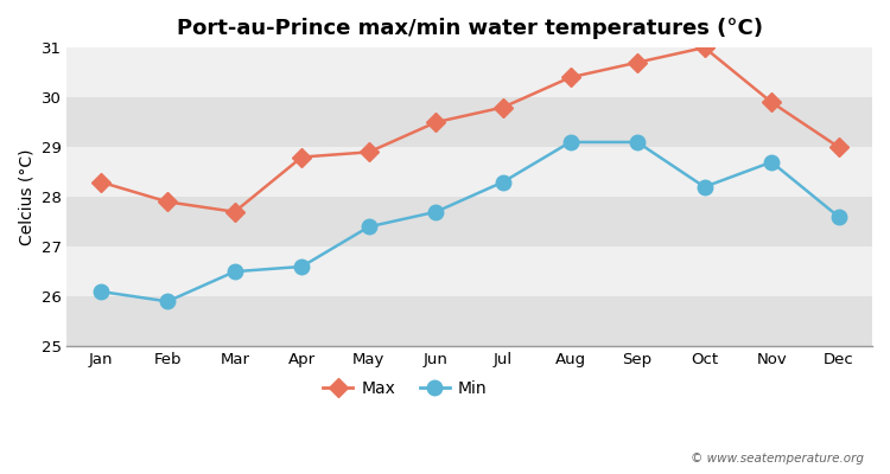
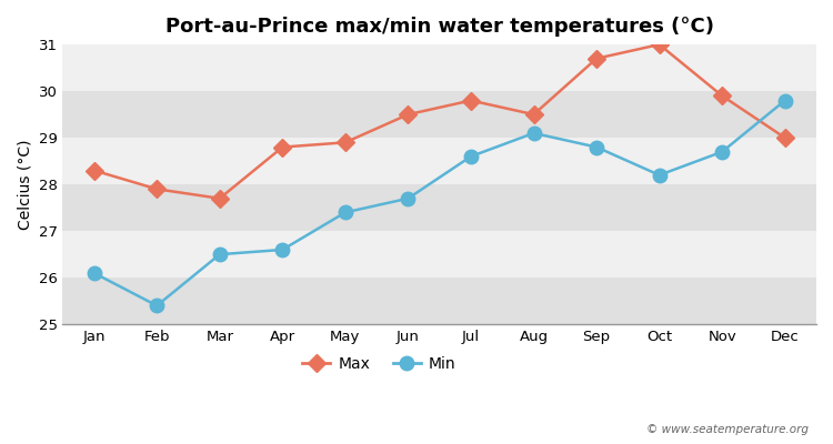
Min/Feb: 25.9 -> 25.4
Min/Jul: 28.3 -> 28.6
Max/Aug: 30.4 -> 29.5
Min/Sep: 29.1 -> 28.8
Min/Dec: 27.6 -> 29.8
